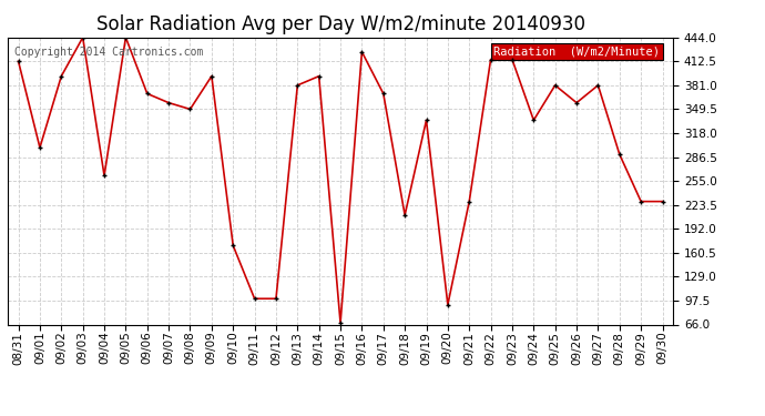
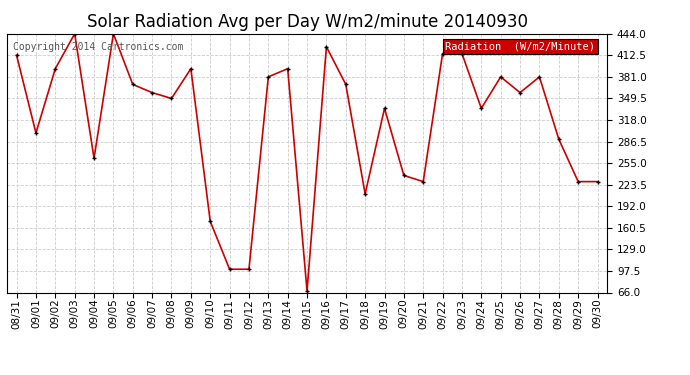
09/20: 92 -> 237
